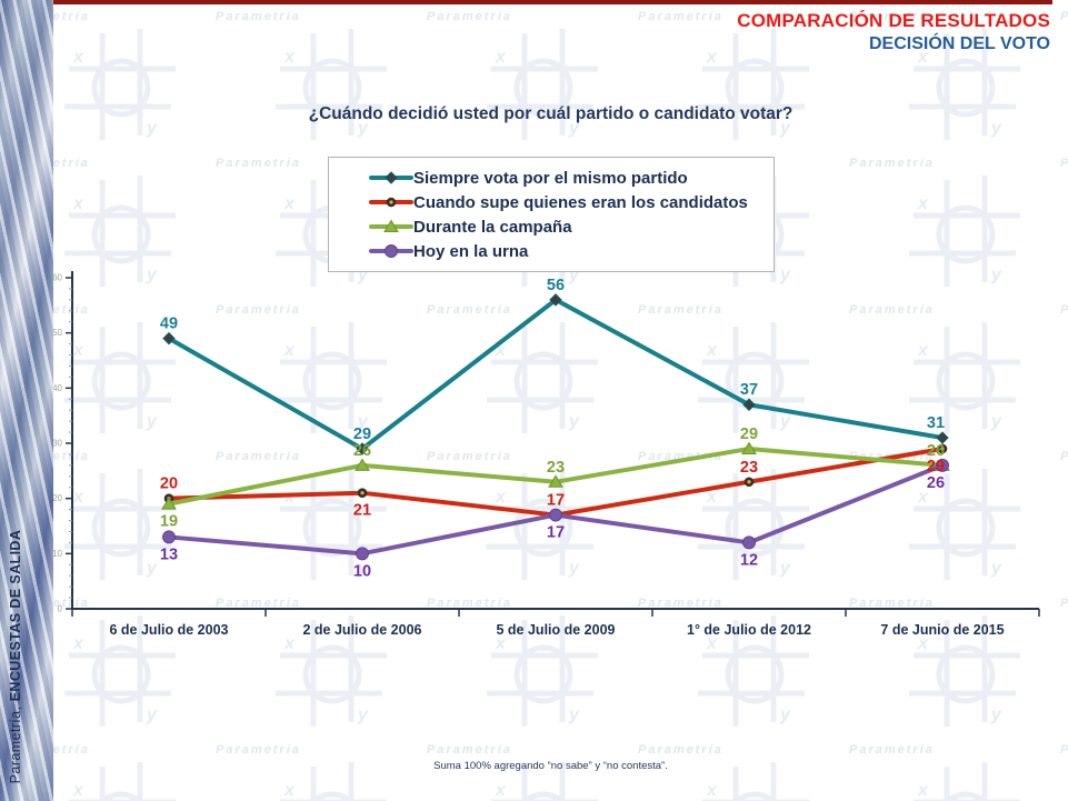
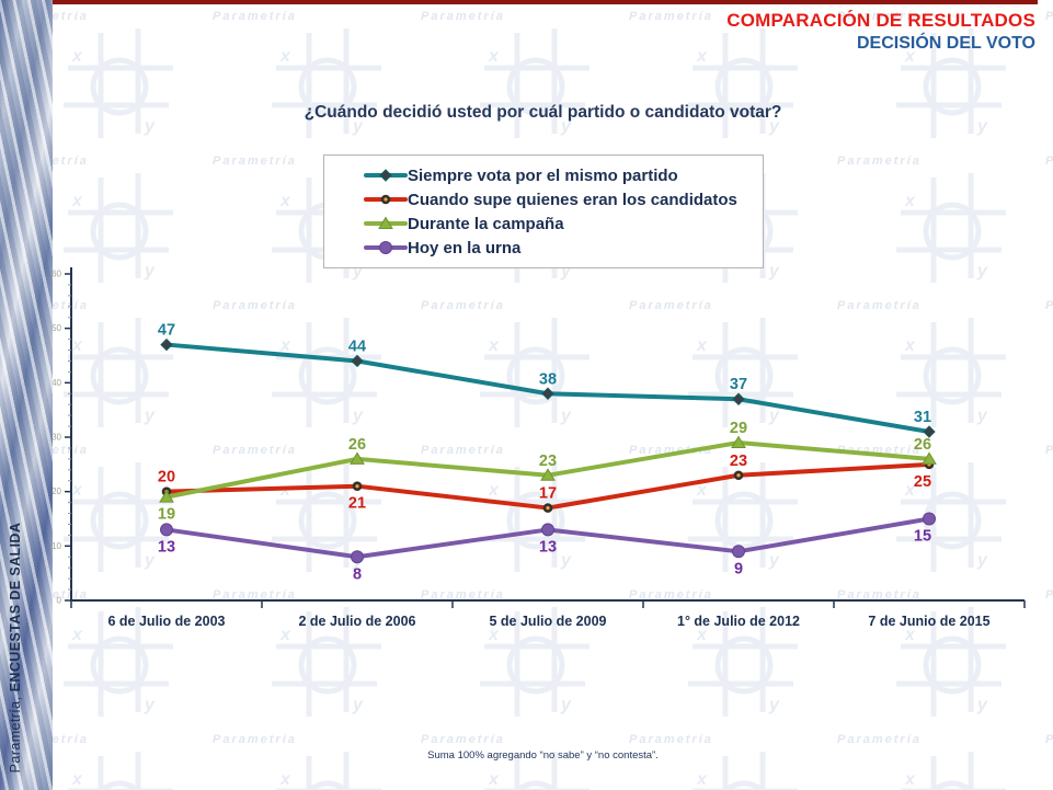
Siempre vota por el mismo partido/6 de Julio de 2003: 49 -> 47
Siempre vota por el mismo partido/2 de Julio de 2006: 29 -> 44
Hoy en la urna/2 de Julio de 2006: 10 -> 8
Siempre vota por el mismo partido/5 de Julio de 2009: 56 -> 38
Hoy en la urna/5 de Julio de 2009: 17 -> 13
Hoy en la urna/1° de Julio de 2012: 12 -> 9
Cuando supe quienes eran los candidatos/7 de Junio de 2015: 29 -> 25
Hoy en la urna/7 de Junio de 2015: 26 -> 15
